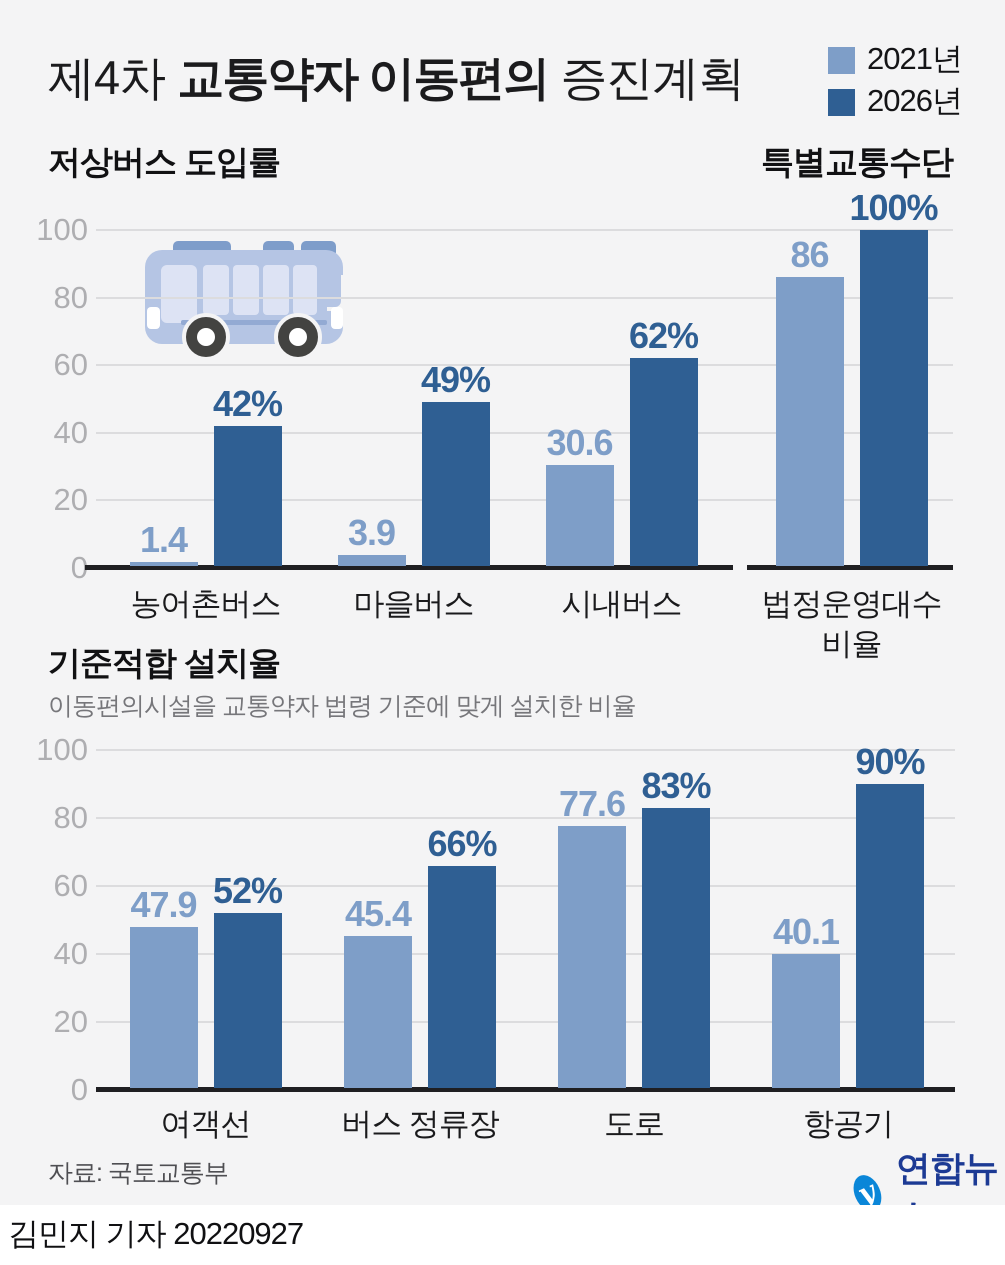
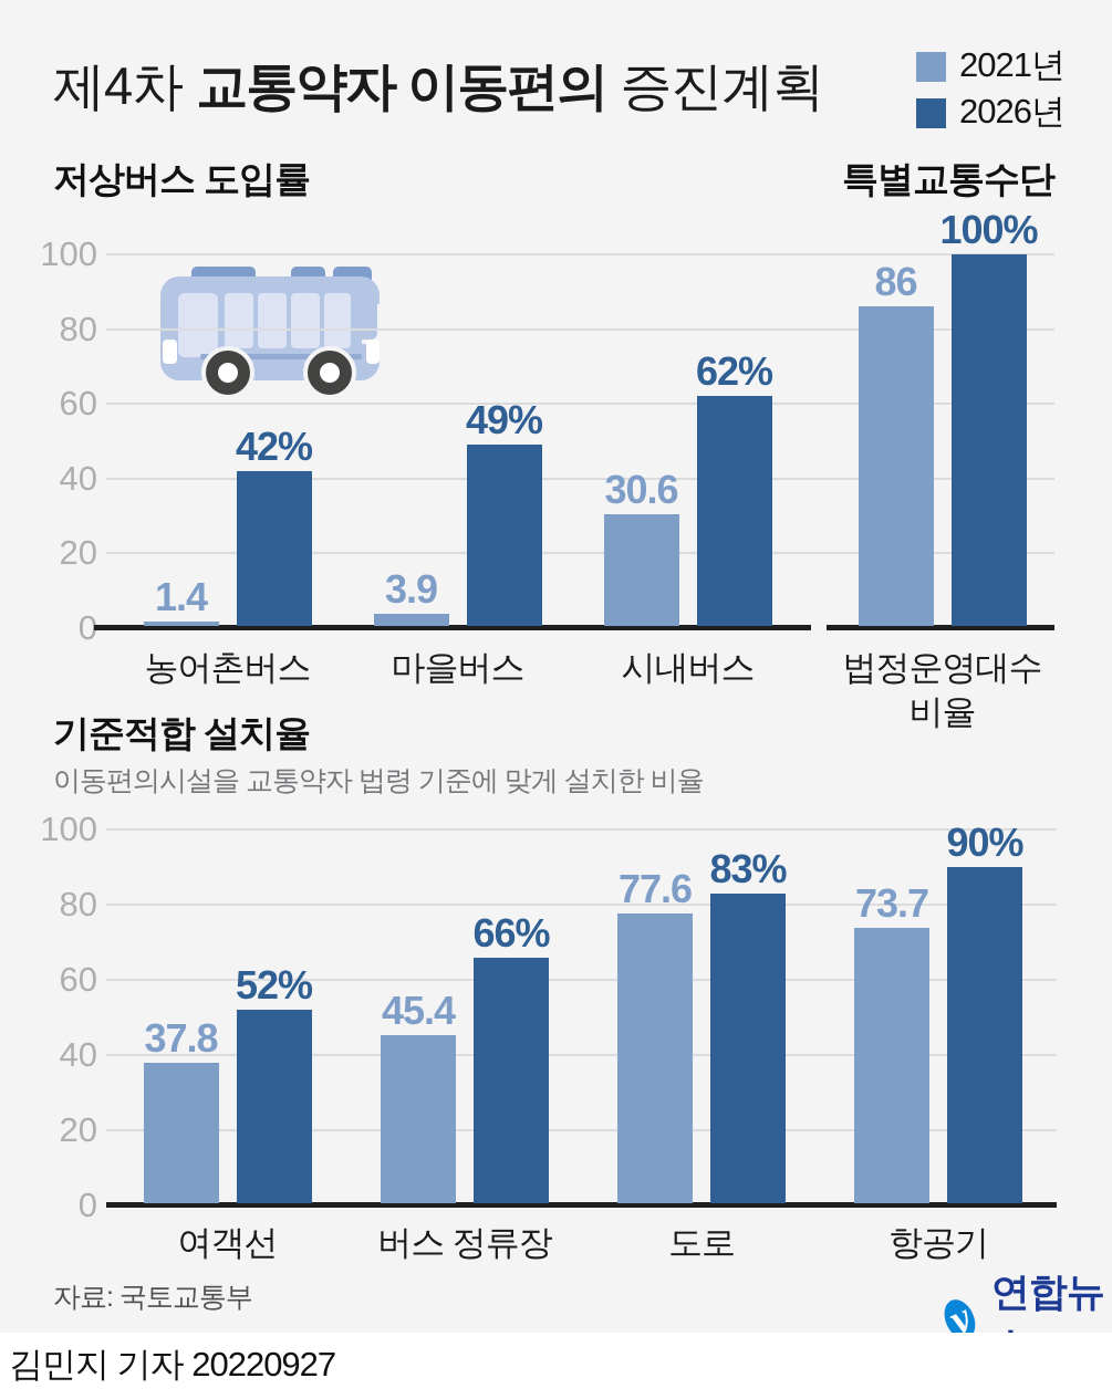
기준적합 설치율/2021년/여객선: 47.9 -> 37.8
기준적합 설치율/2021년/항공기: 40.1 -> 73.7
